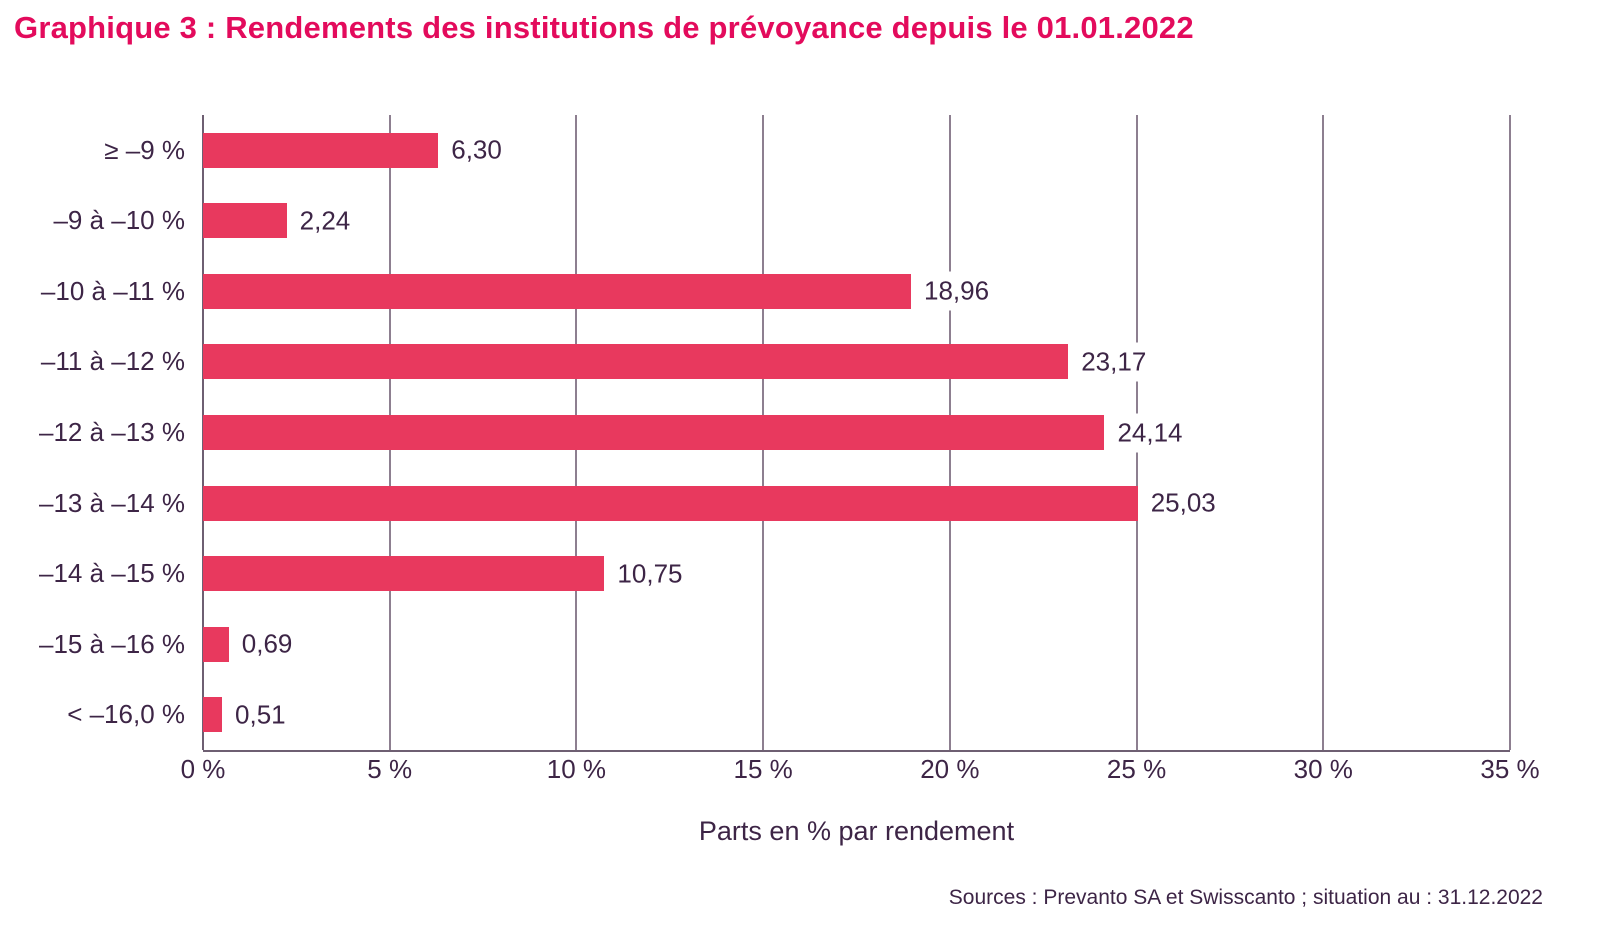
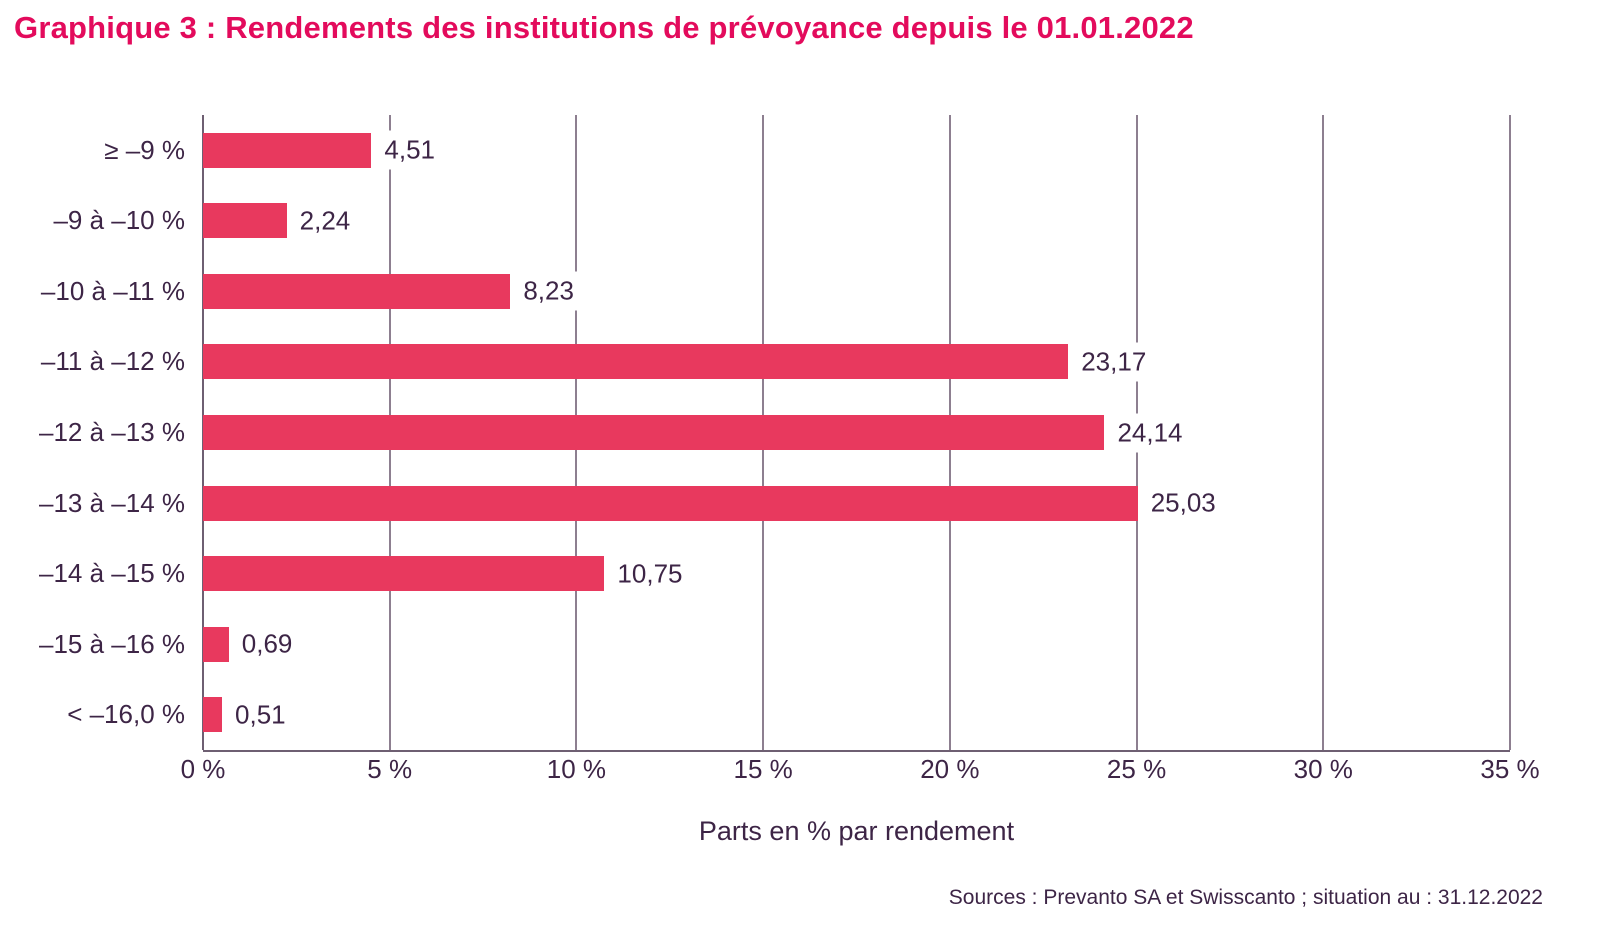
≥ –9 %: 6,30 -> 4,51
–10 à –11 %: 18,96 -> 8,23
